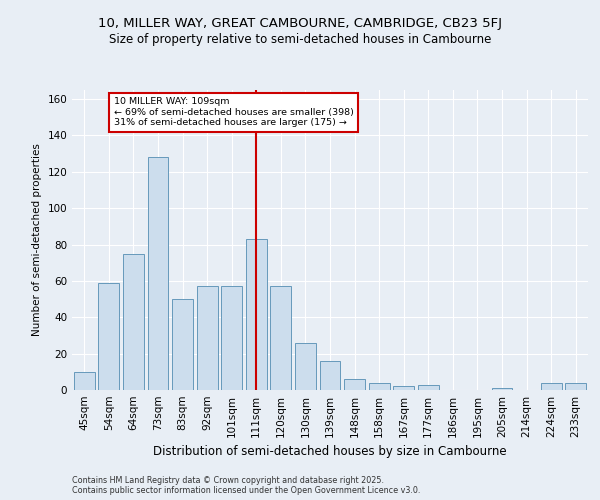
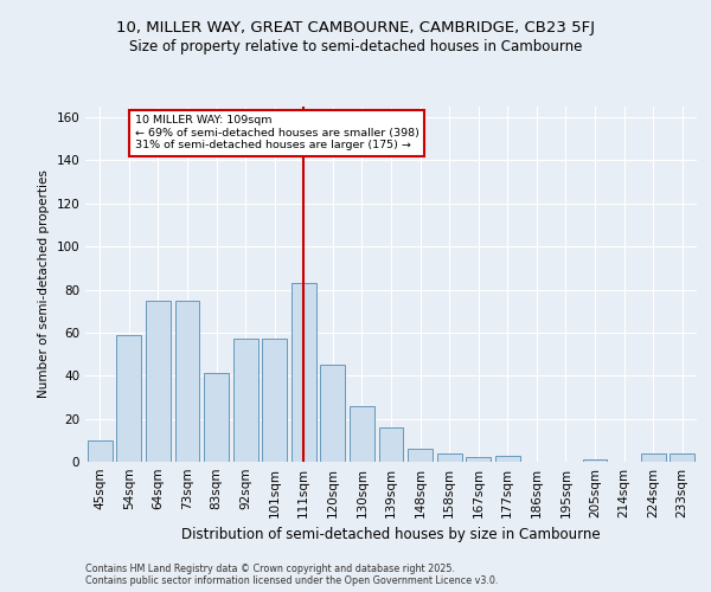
73sqm: 128 -> 75
83sqm: 50 -> 41
120sqm: 57 -> 45
